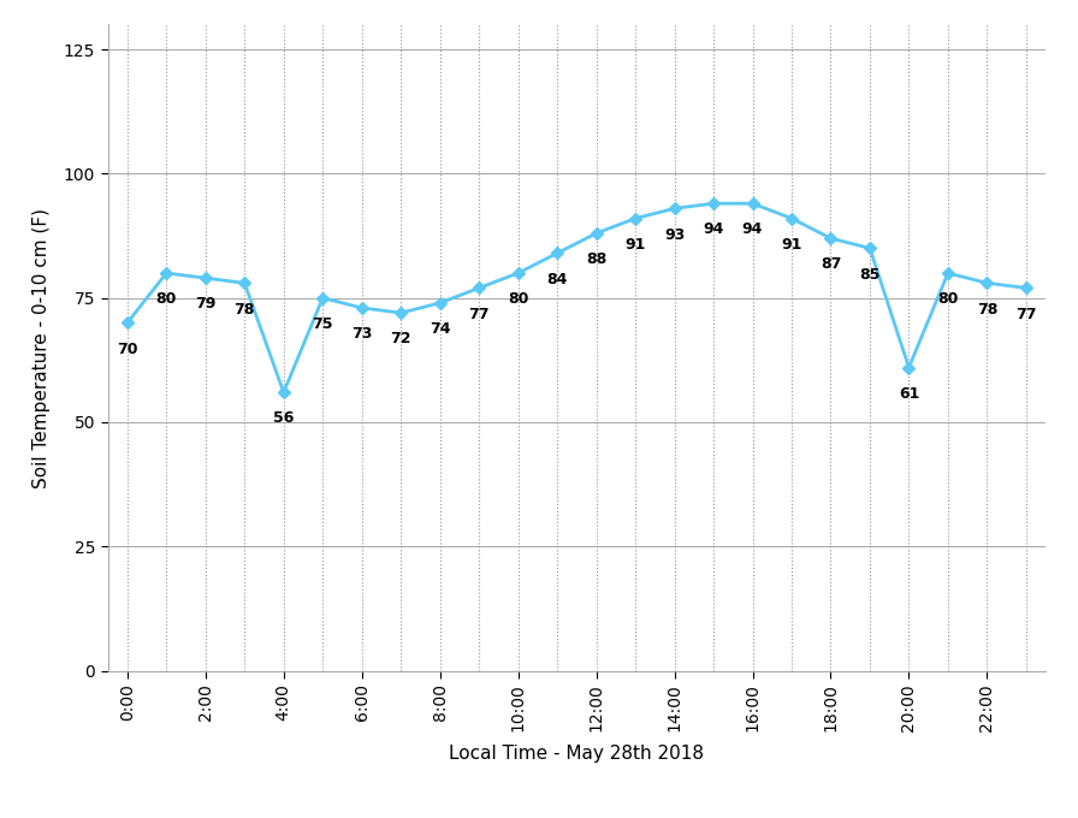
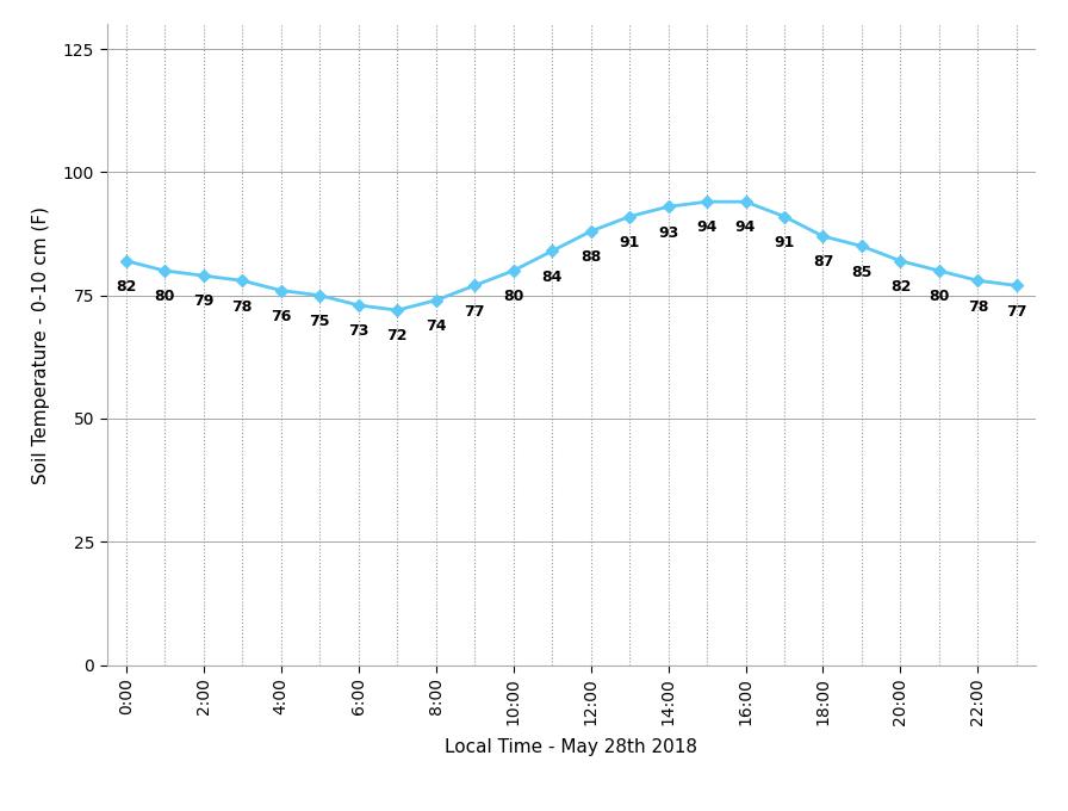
0:00: 70 -> 82
4:00: 56 -> 76
20:00: 61 -> 82
